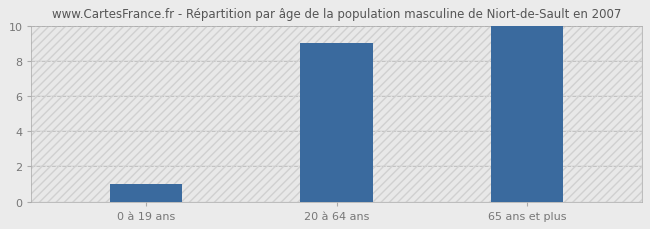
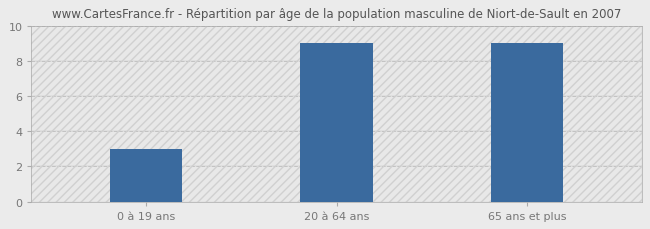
0 à 19 ans: 1 -> 3
65 ans et plus: 10 -> 9
